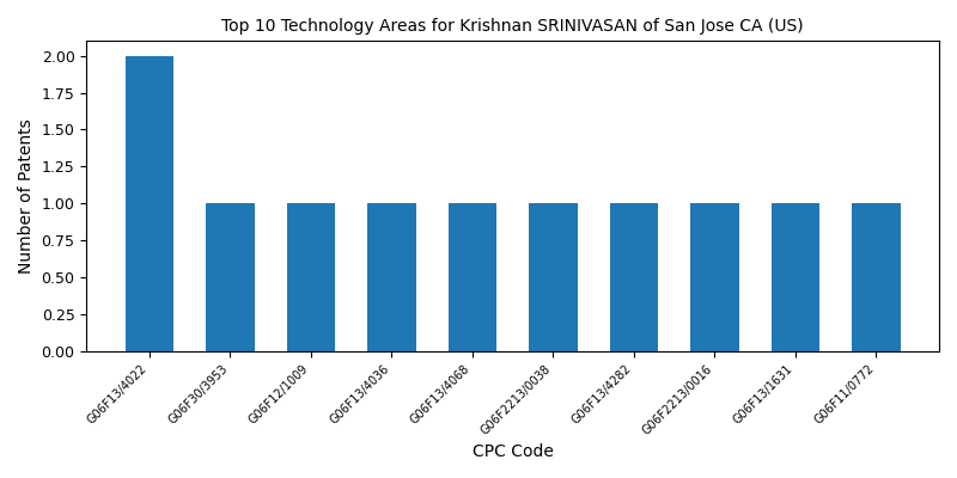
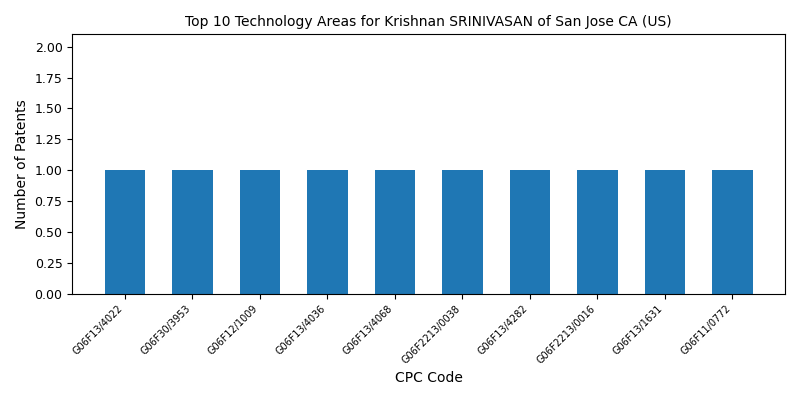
G06F13/4022: 2 -> 1
